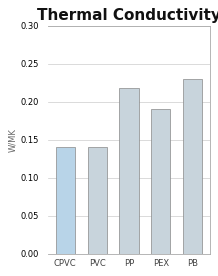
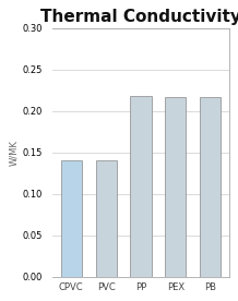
PEX: 0.190 -> 0.217
PB: 0.230 -> 0.217
